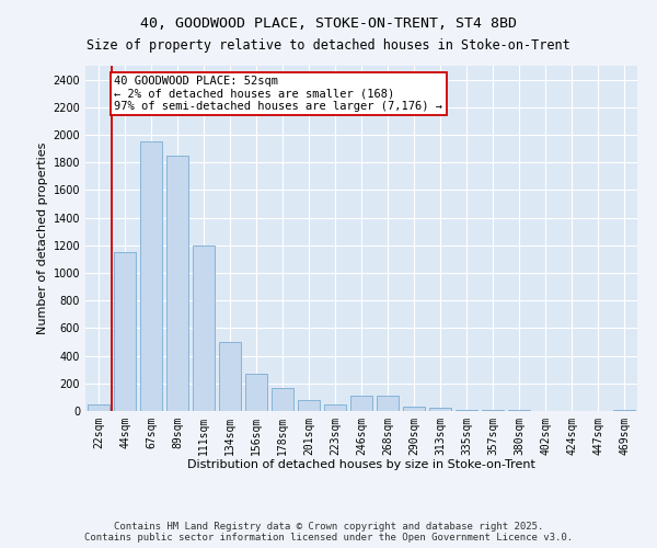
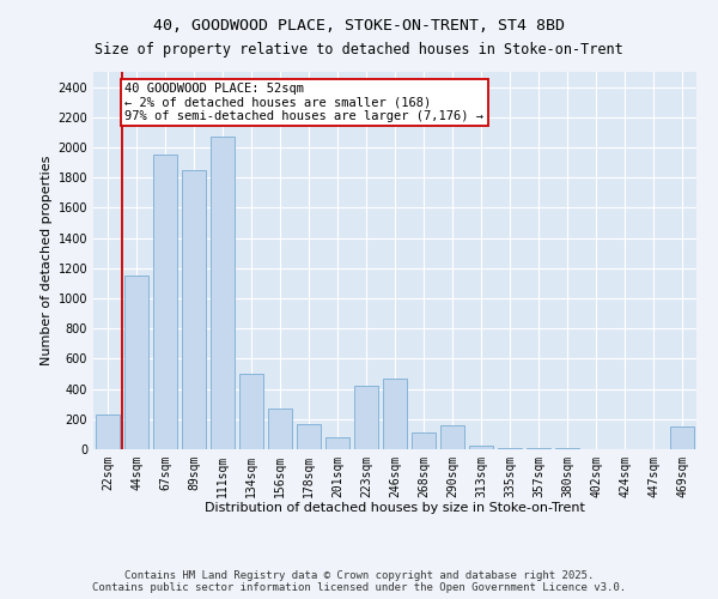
22sqm: 50 -> 230
111sqm: 1200 -> 2070
223sqm: 50 -> 420
246sqm: 110 -> 470
290sqm: 30 -> 160
469sqm: 0 -> 150
